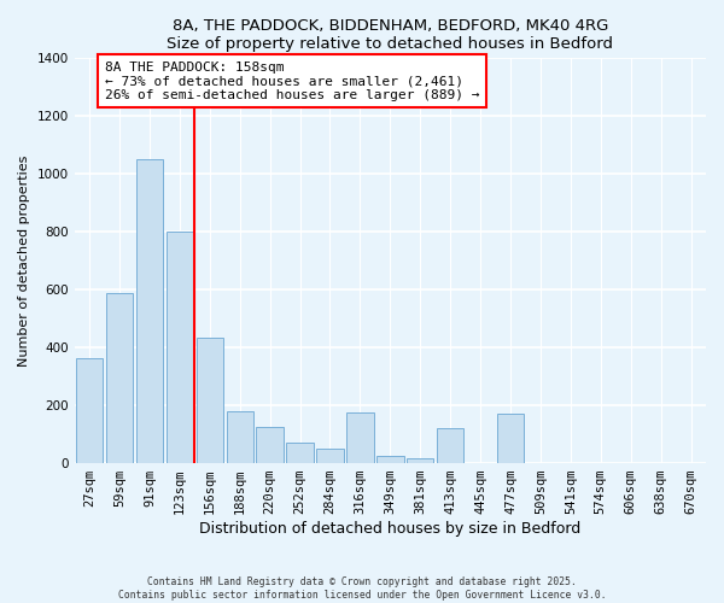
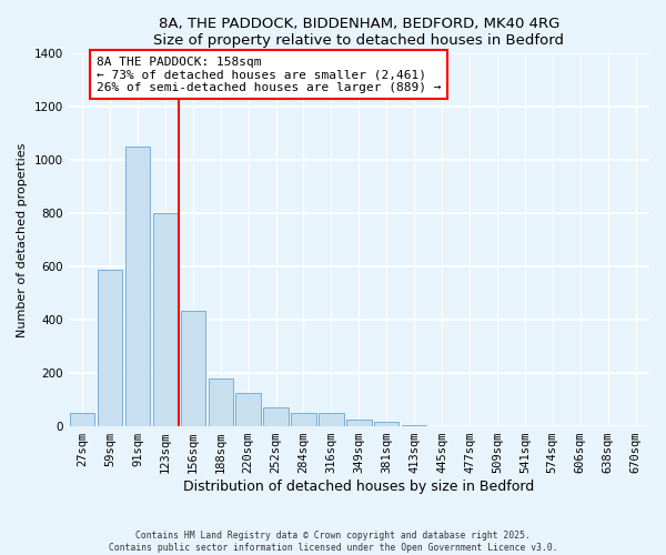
27sqm: 365 -> 50
316sqm: 175 -> 50
413sqm: 120 -> 5
477sqm: 170 -> 1
